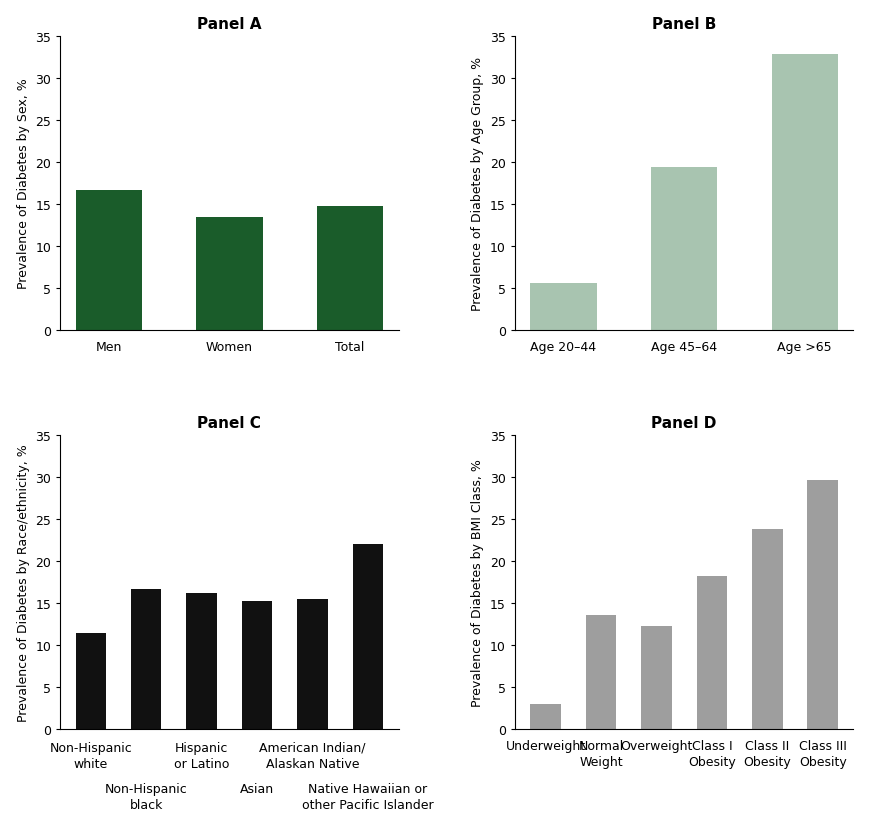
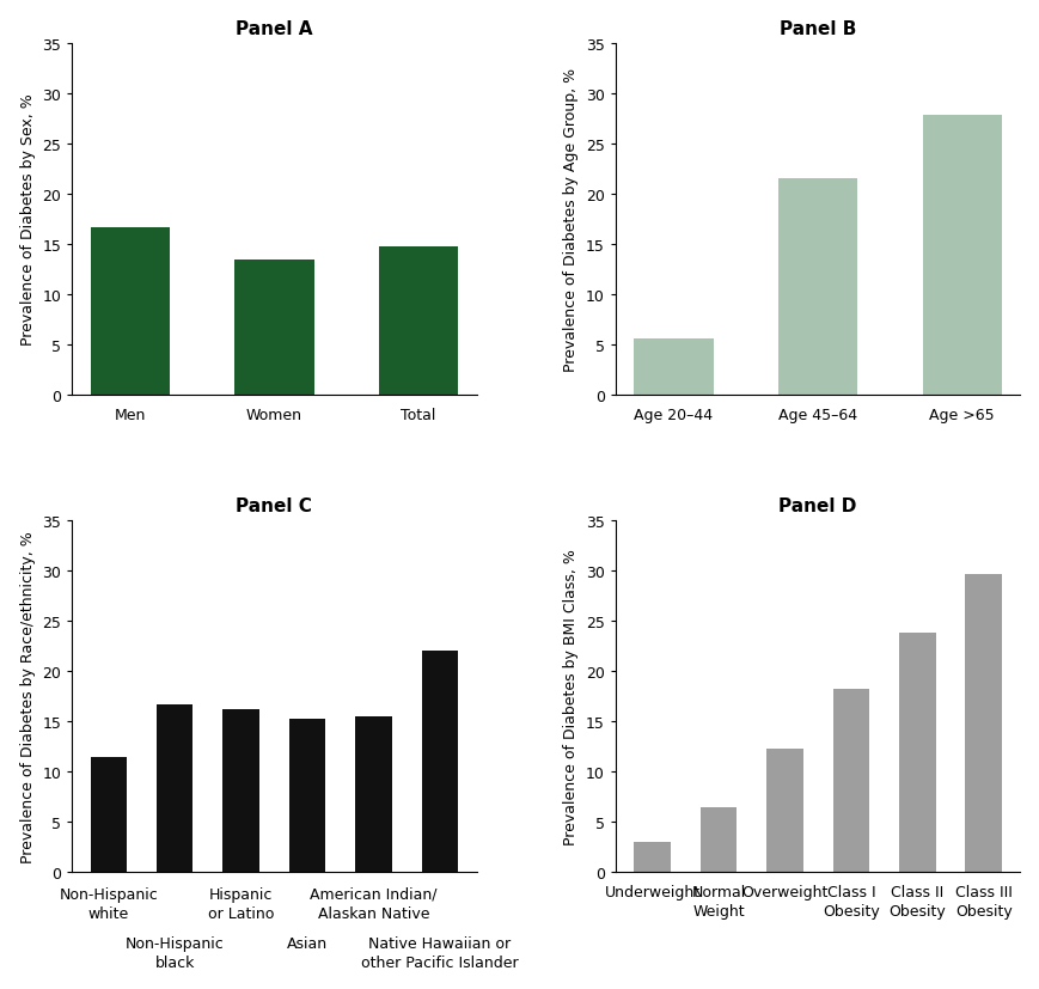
Panel B/Age 45–64: 19.4 -> 21.5
Panel B/Age >65: 32.8 -> 27.8
Panel D/Normal Weight: 13.6 -> 6.4
